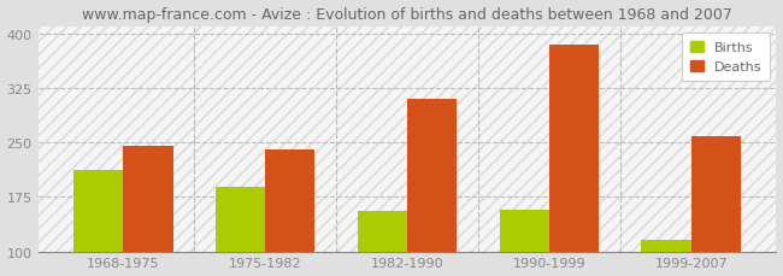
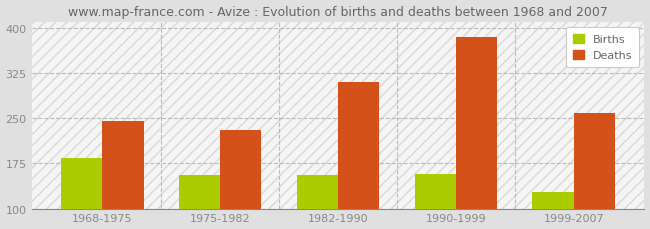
Births/1968-1975: 212 -> 183
Births/1975-1982: 188 -> 155
Deaths/1975-1982: 240 -> 230
Births/1999-2007: 116 -> 128
